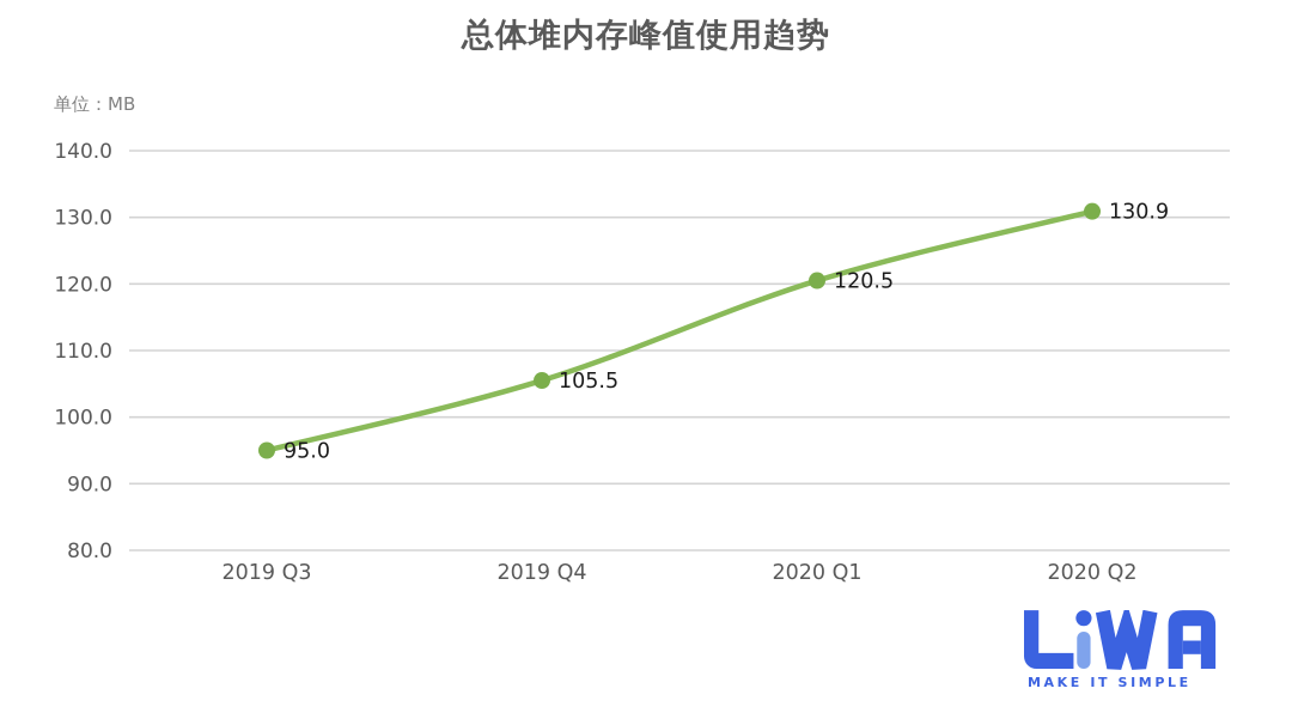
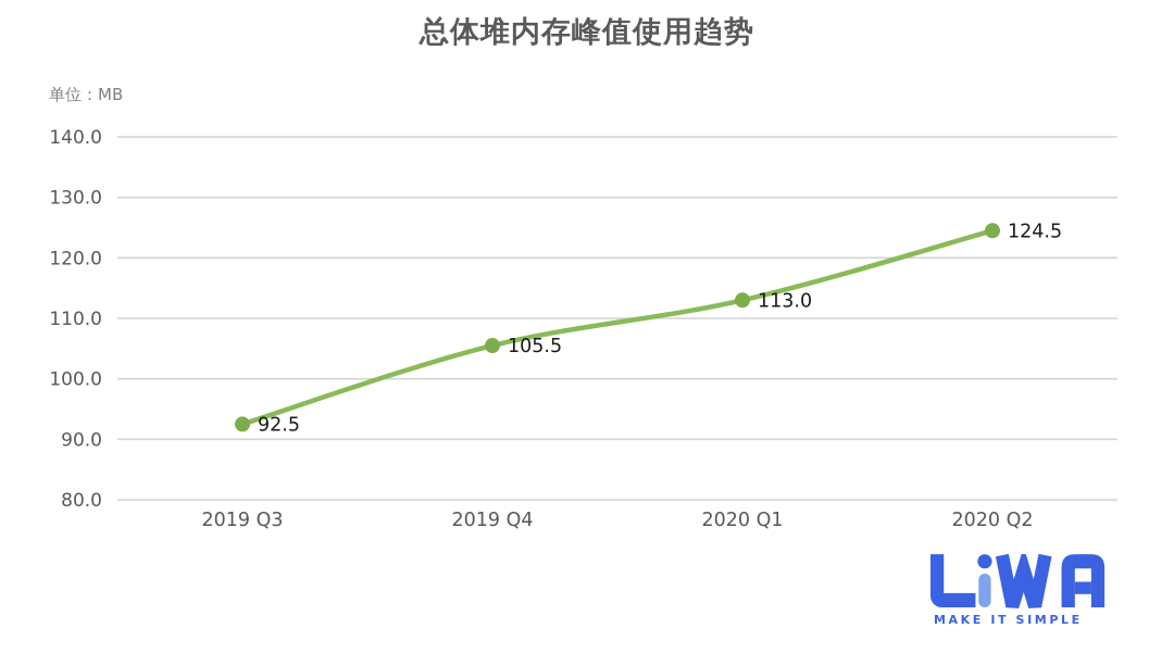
2019 Q3: 95.0 -> 92.5
2020 Q1: 120.5 -> 113.0
2020 Q2: 130.9 -> 124.5
